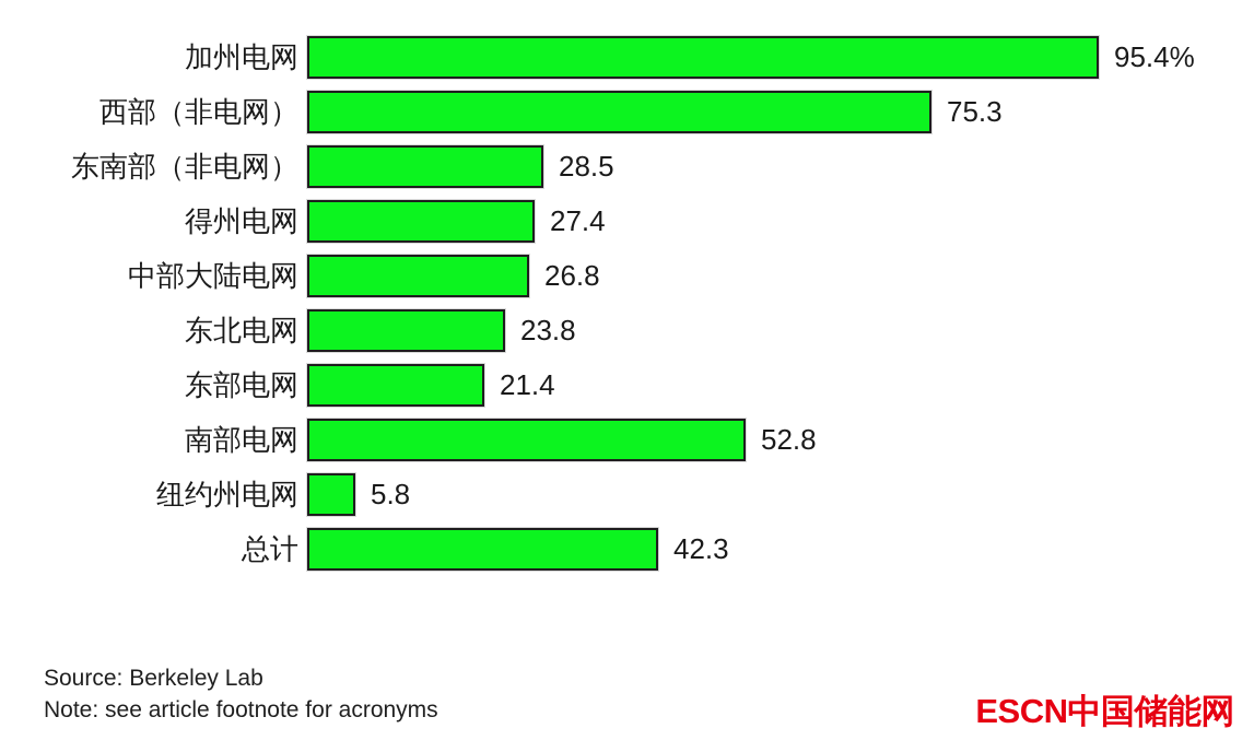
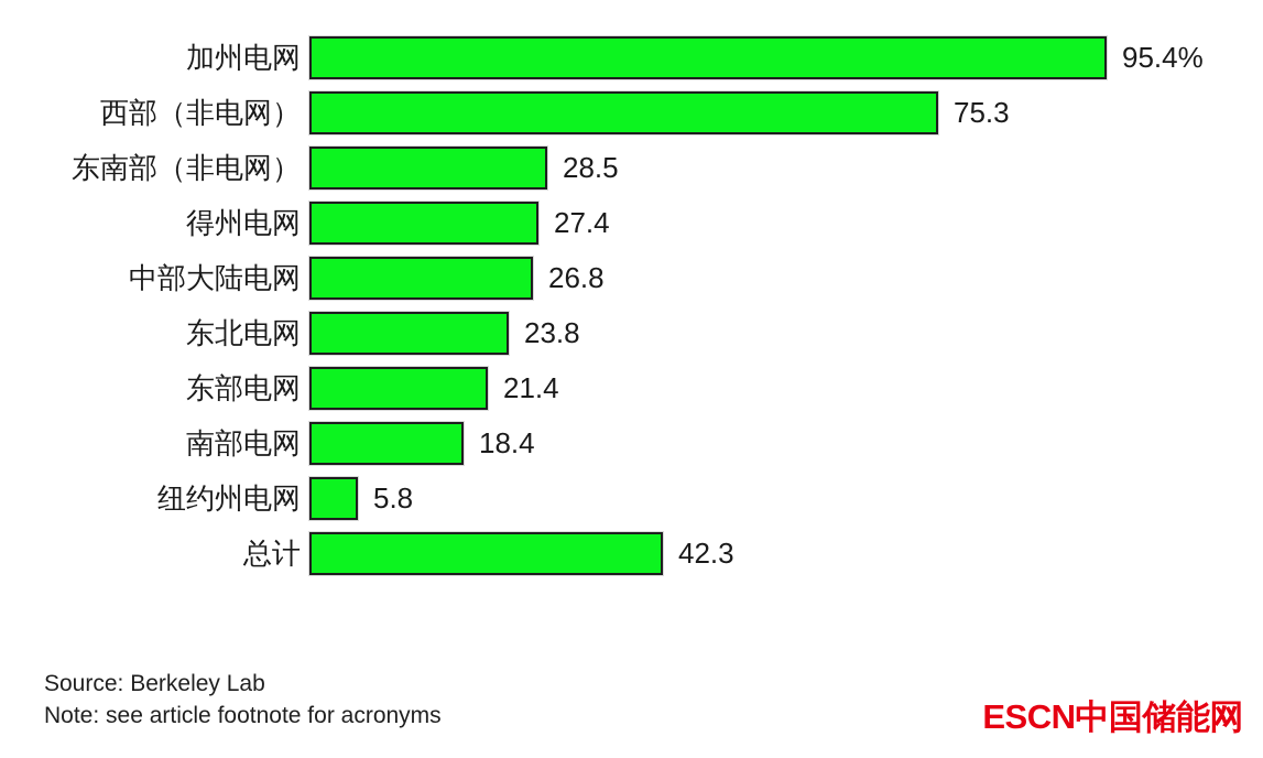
南部电网: 52.8 -> 18.4
